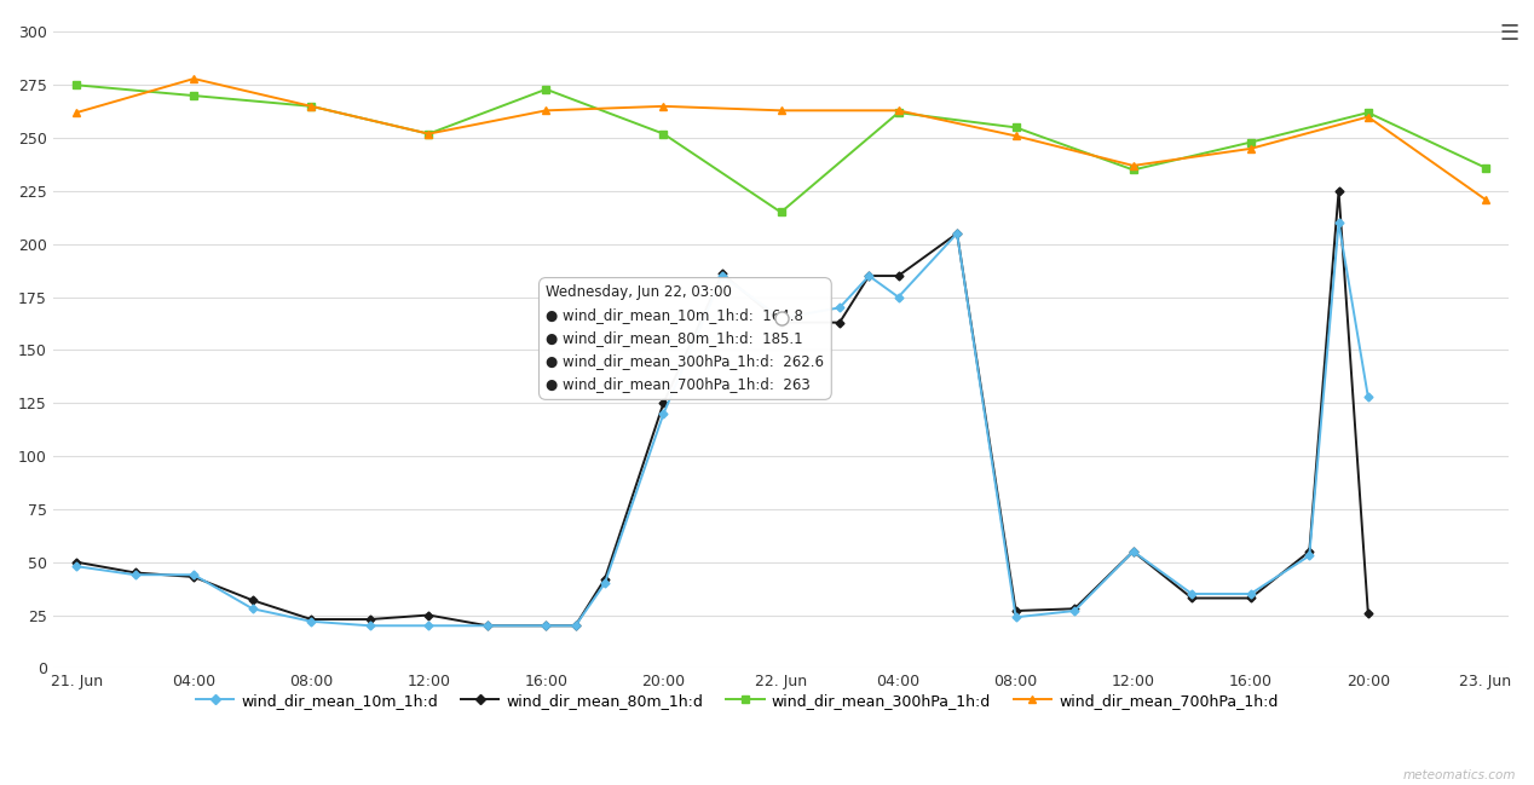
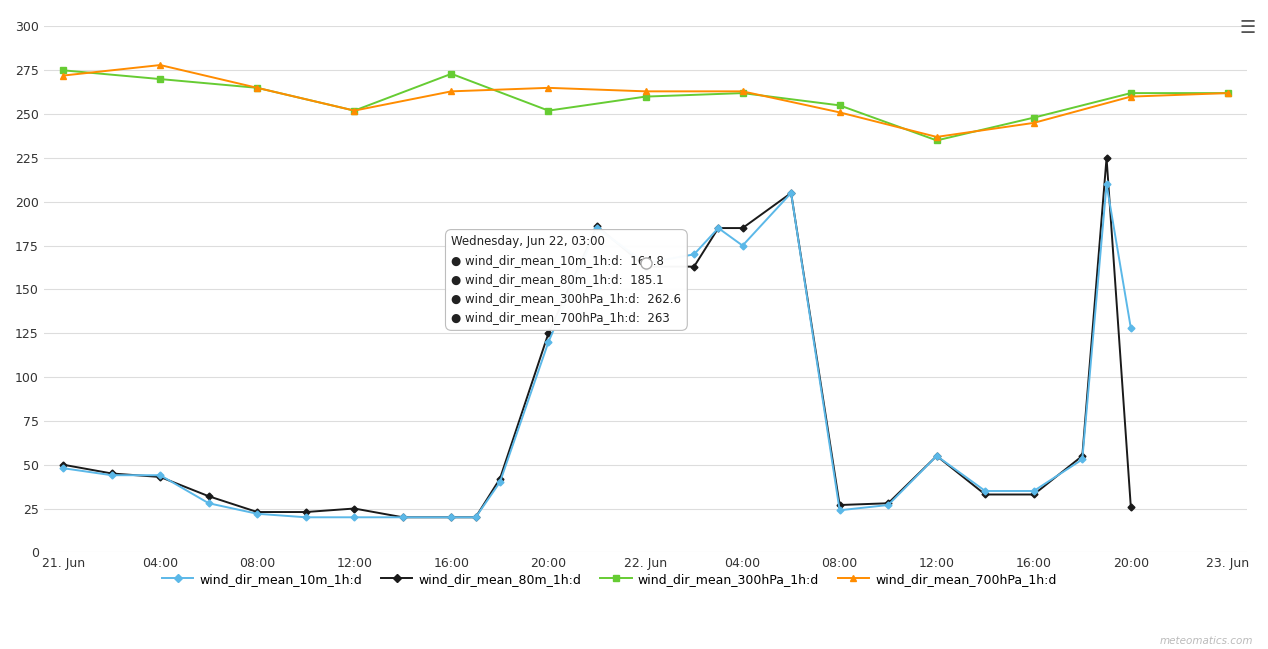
wind_dir_mean_700hPa_1h:d/21. Jun: 262 -> 272
wind_dir_mean_300hPa_1h:d/22. Jun: 215 -> 260
wind_dir_mean_300hPa_1h:d/23. Jun: 236 -> 262
wind_dir_mean_700hPa_1h:d/23. Jun: 221 -> 262
